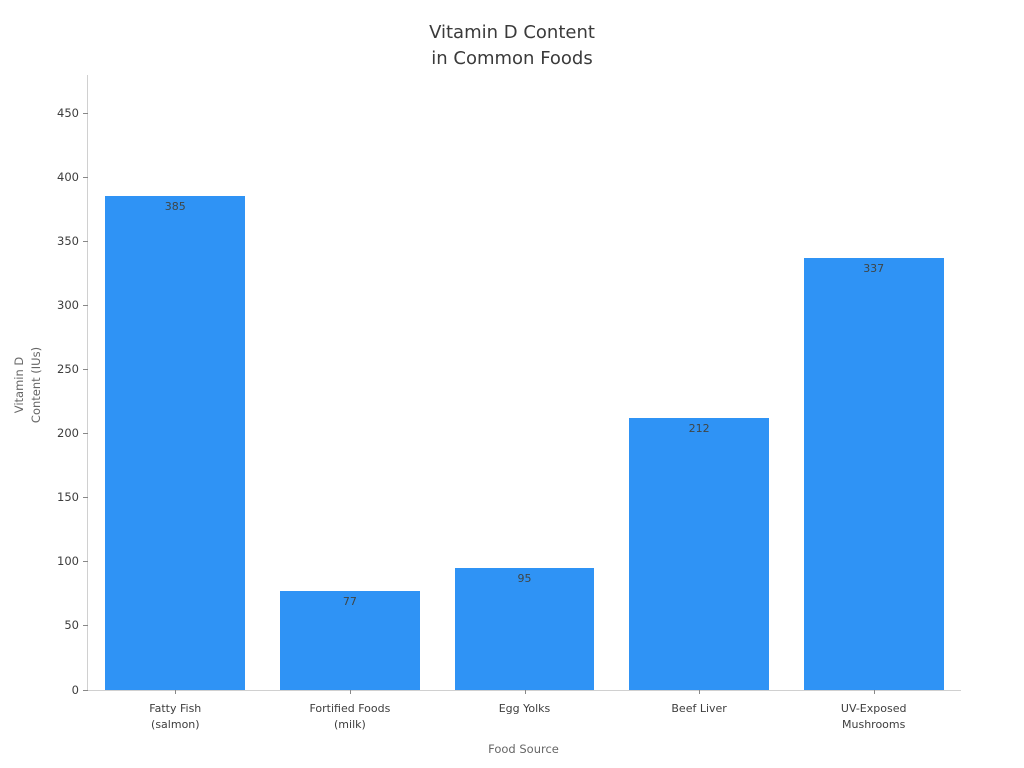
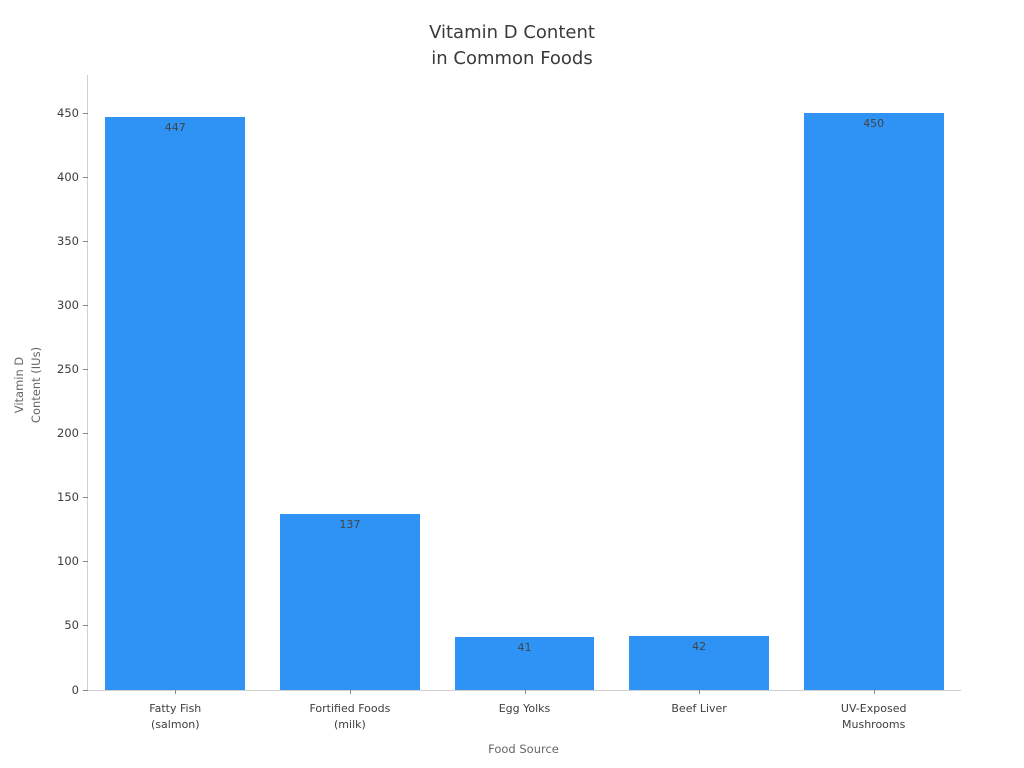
Fatty Fish (salmon): 385 -> 447
Fortified Foods (milk): 77 -> 137
Egg Yolks: 95 -> 41
Beef Liver: 212 -> 42
UV-Exposed Mushrooms: 337 -> 450
